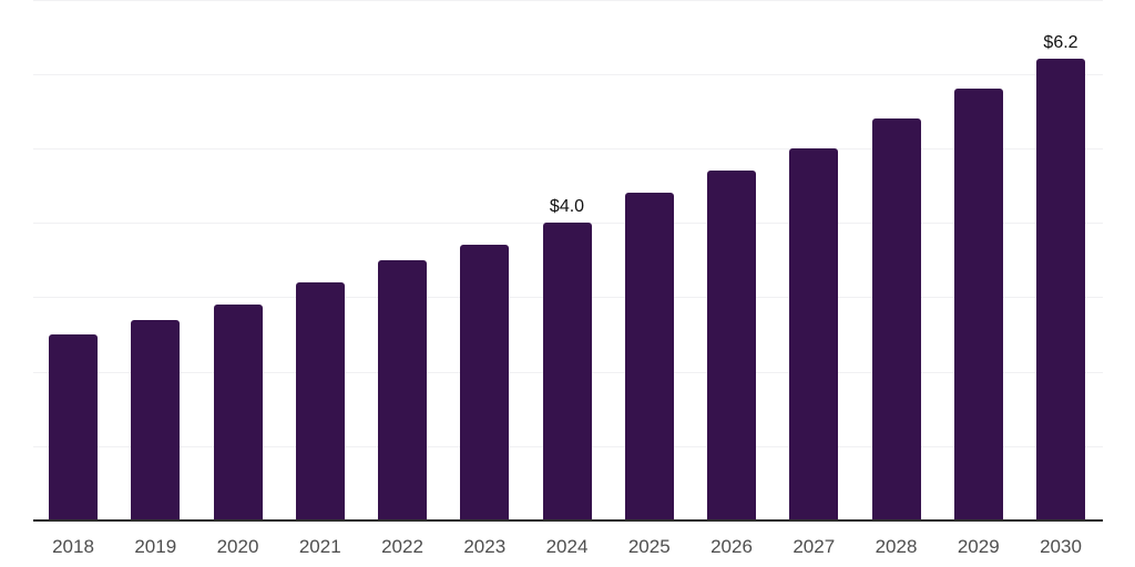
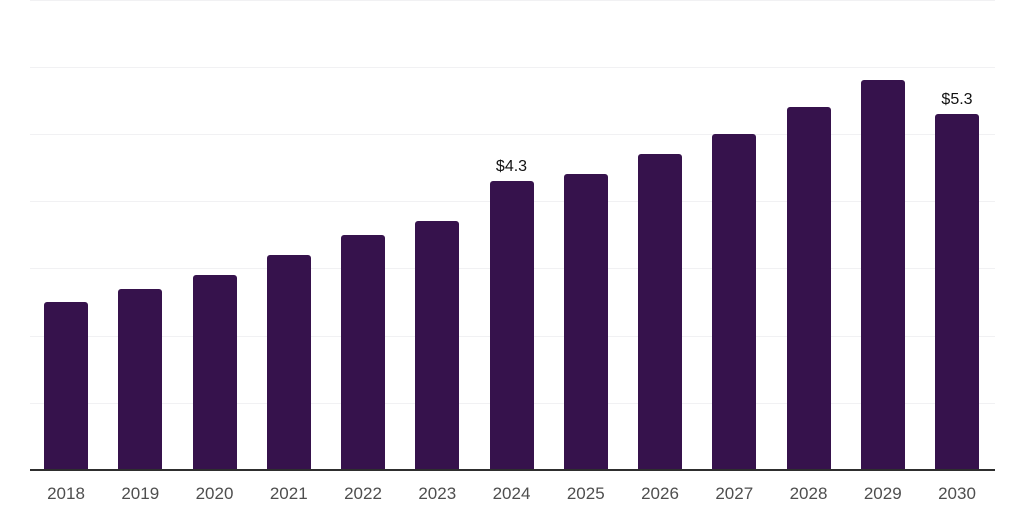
2024: $4.0 -> $4.3
2030: $6.2 -> $5.3
